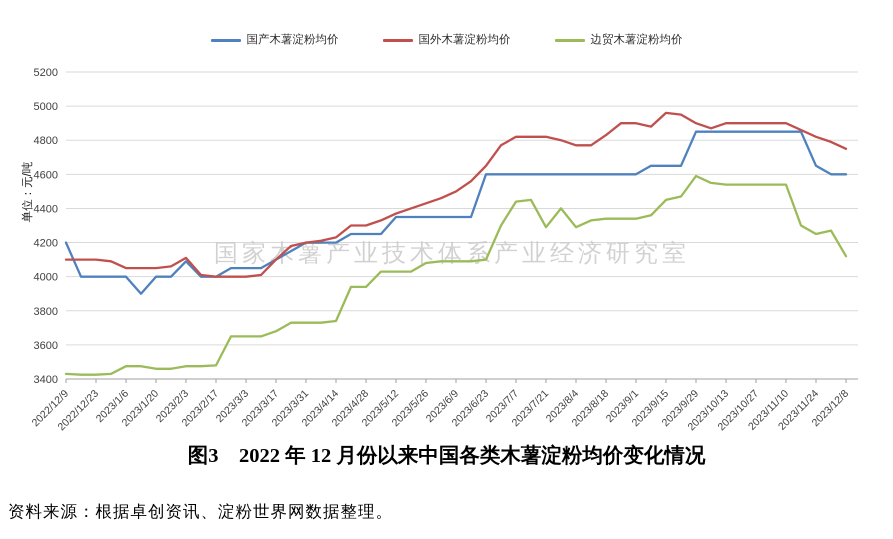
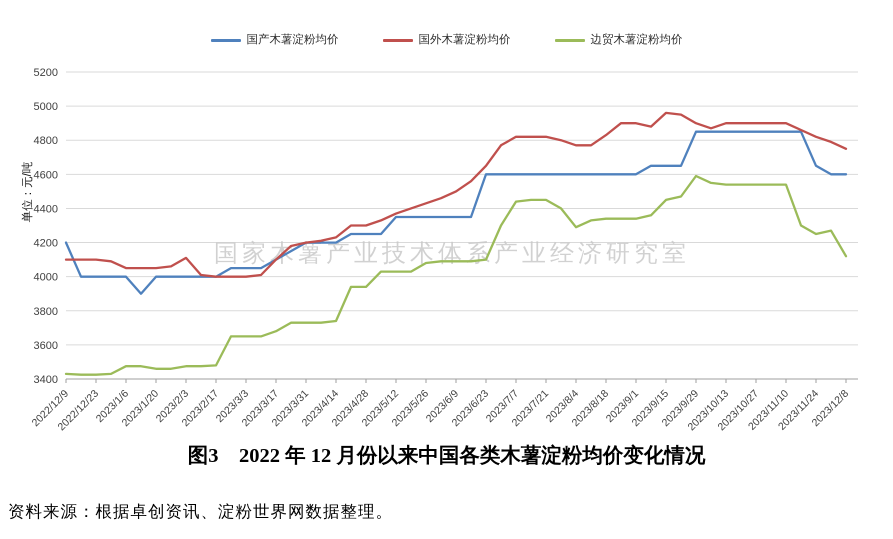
国产木薯淀粉均价/2023/2/3: 4090 -> 4000
边贸木薯淀粉均价/2023/7/21: 4290 -> 4450
